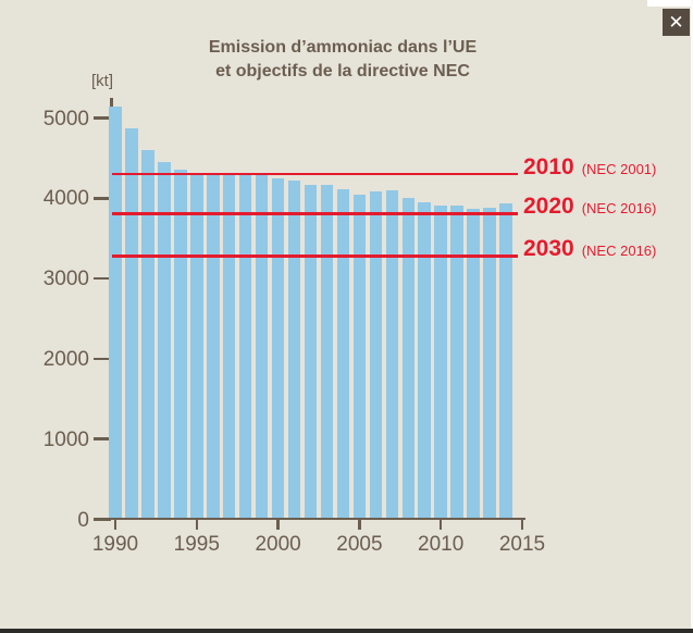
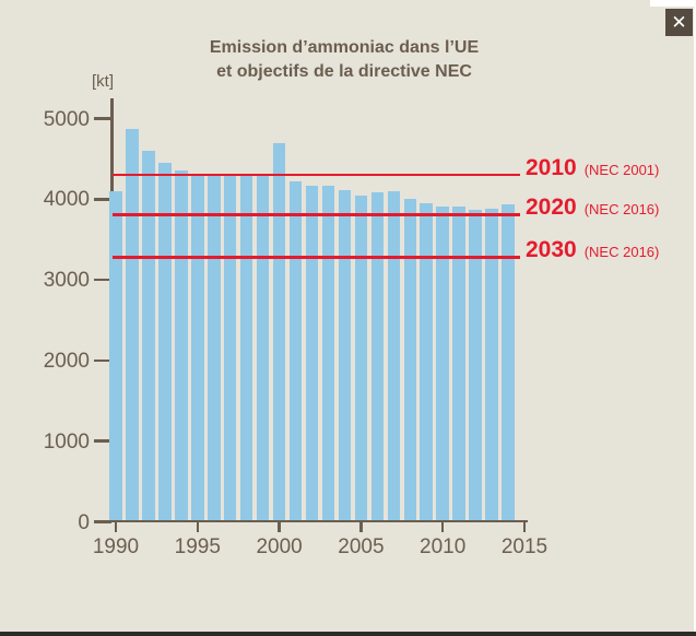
1990: 5100 -> 4100
2000: 4200 -> 4700
